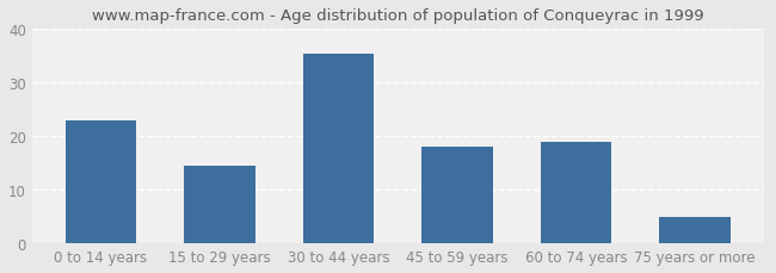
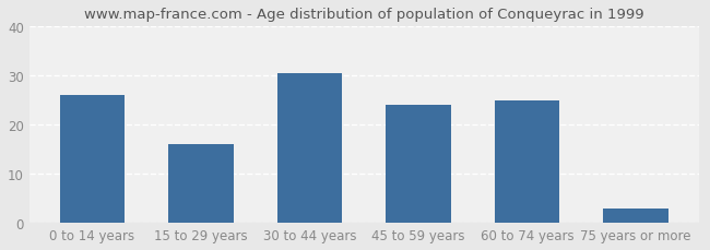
0 to 14 years: 23.0 -> 26.0
15 to 29 years: 14.5 -> 16.0
30 to 44 years: 35.5 -> 30.5
45 to 59 years: 18.0 -> 24.0
60 to 74 years: 19.0 -> 25.0
75 years or more: 5.0 -> 3.0
